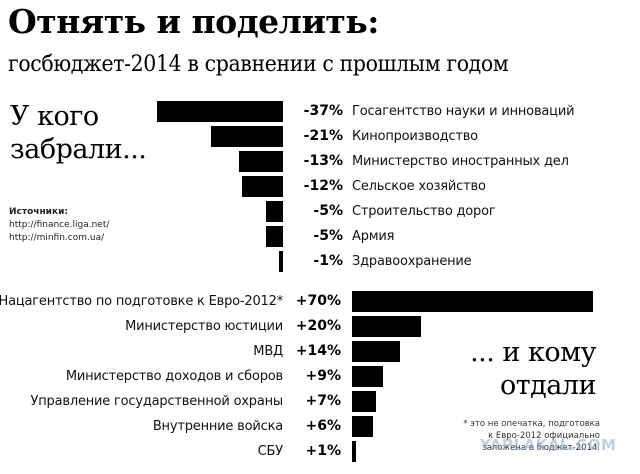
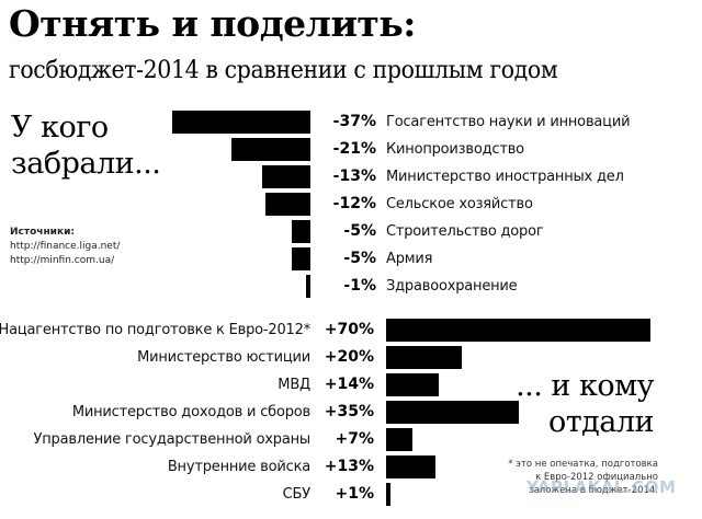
... и кому отдали/Министерство доходов и сборов: +9% -> +35%
... и кому отдали/Внутренние войска: +6% -> +13%
